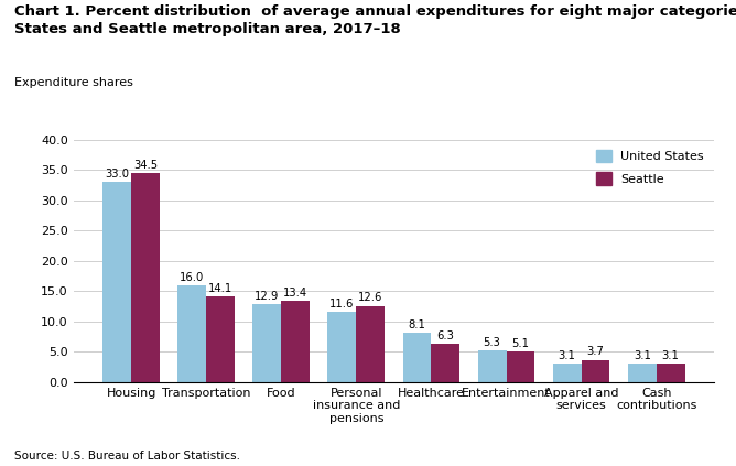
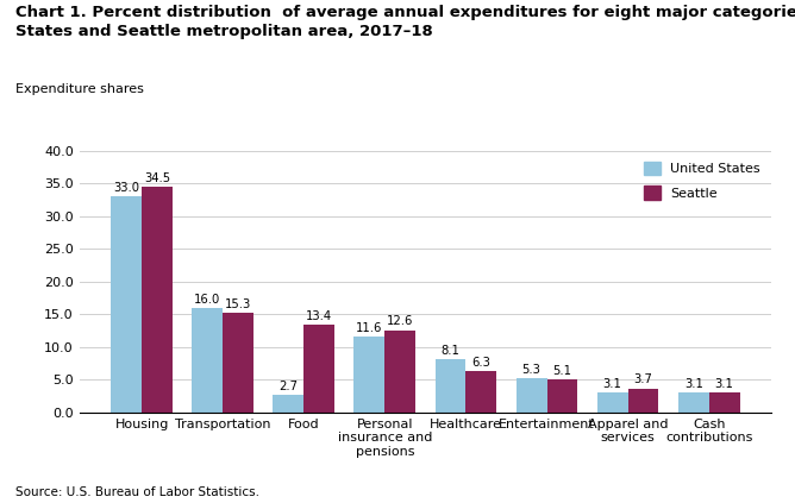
Seattle/Transportation: 14.1 -> 15.3
United States/Food: 12.9 -> 2.7
